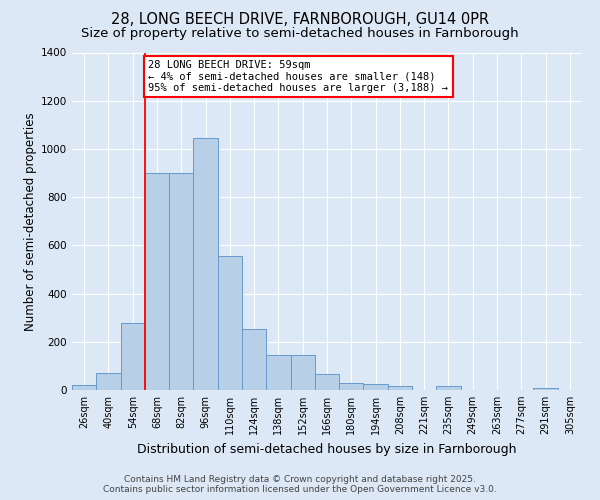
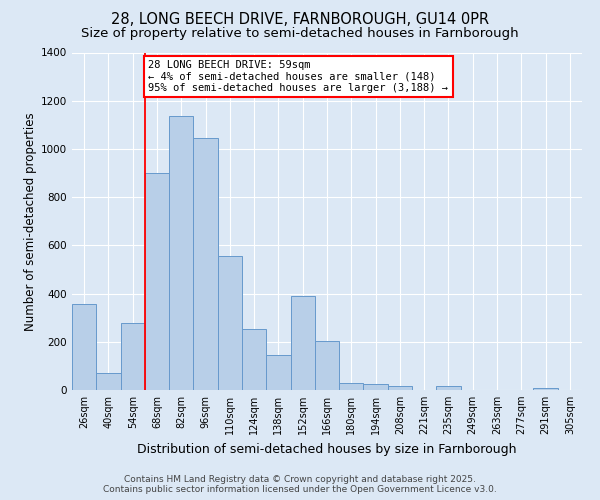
26sqm: 20 -> 355
82sqm: 900 -> 1135
152sqm: 145 -> 390
166sqm: 65 -> 205
